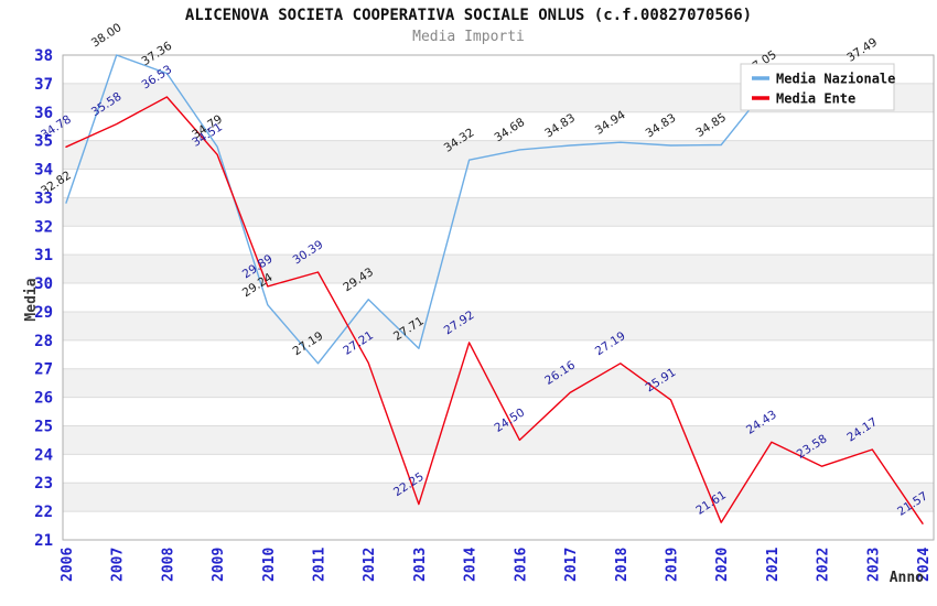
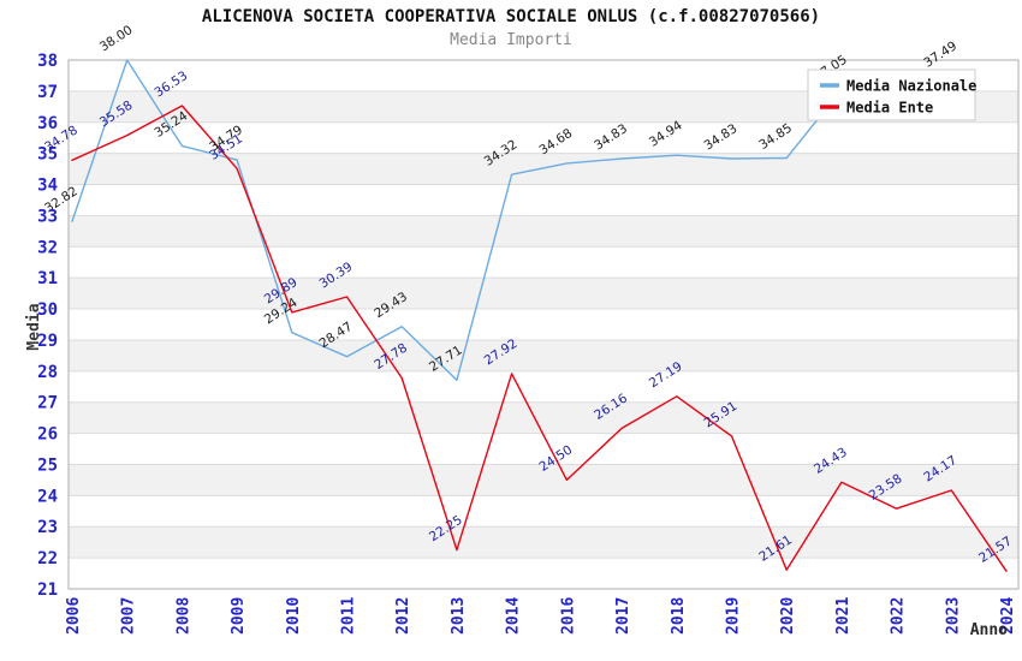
Media Nazionale/2008: 37.36 -> 35.24
Media Nazionale/2011: 27.19 -> 28.47
Media Ente/2012: 27.21 -> 27.78
